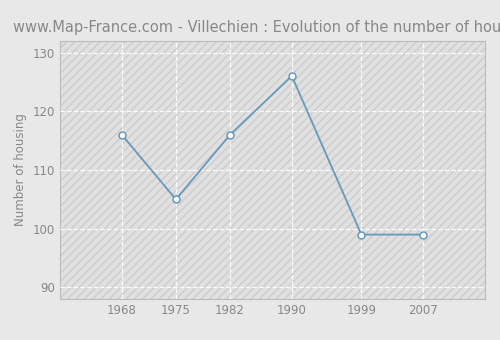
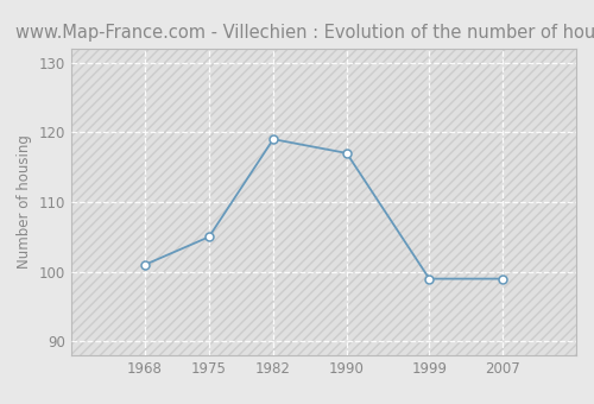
1968: 116 -> 101
1982: 116 -> 119
1990: 126 -> 117
